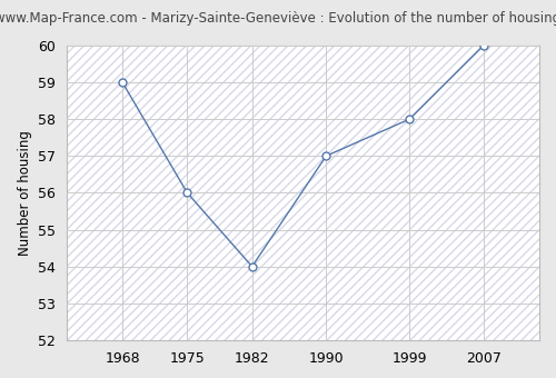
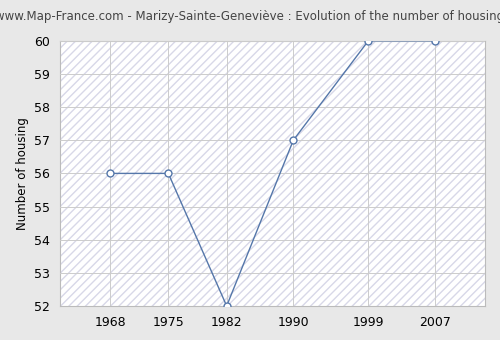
1968: 59 -> 56
1982: 54 -> 52
1999: 58 -> 60
